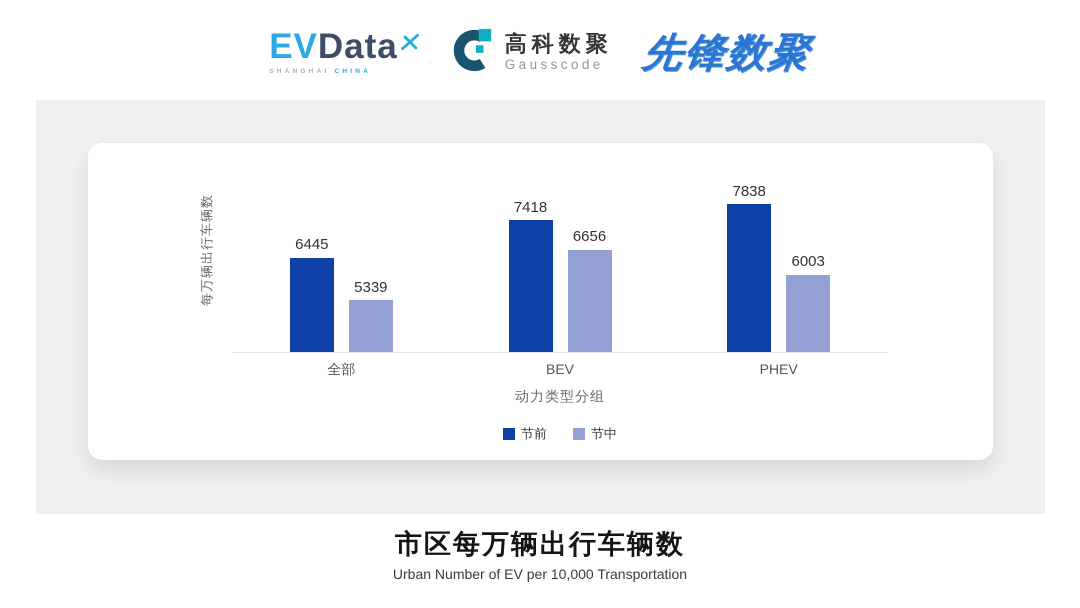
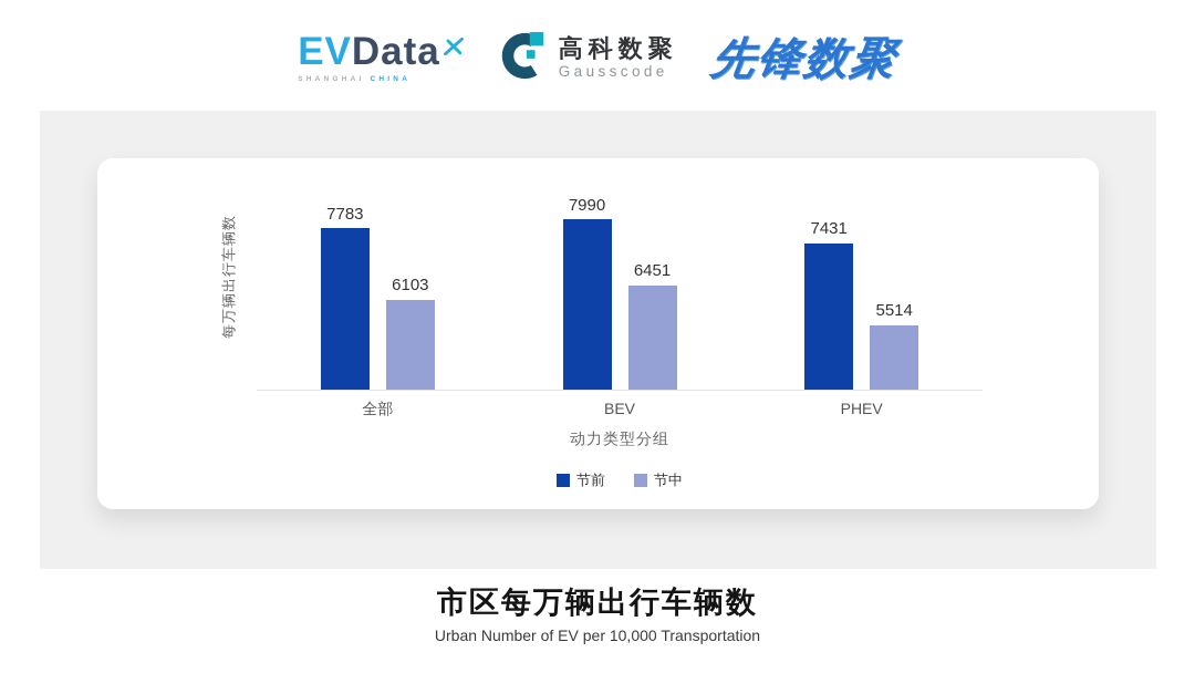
节前/全部: 6445 -> 7783
节中/全部: 5339 -> 6103
节前/BEV: 7418 -> 7990
节中/BEV: 6656 -> 6451
节前/PHEV: 7838 -> 7431
节中/PHEV: 6003 -> 5514
